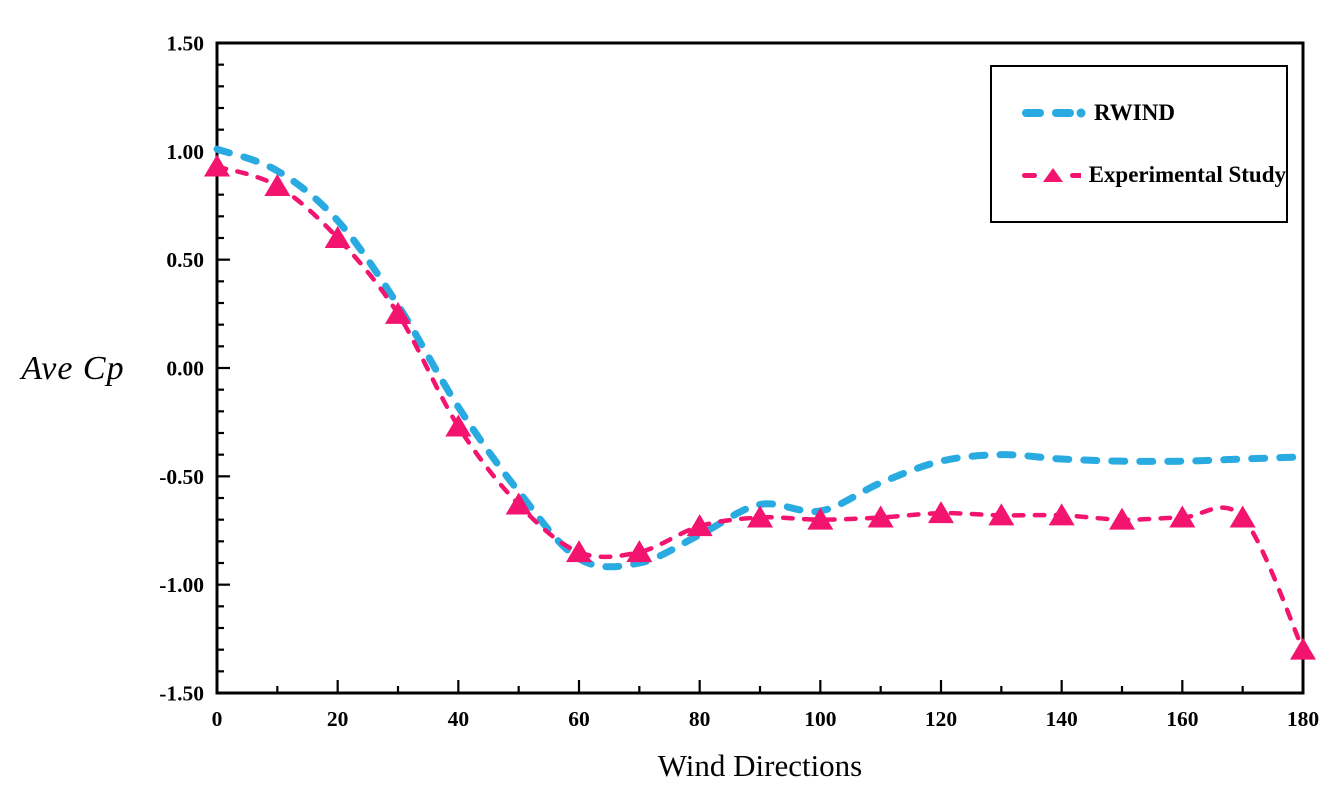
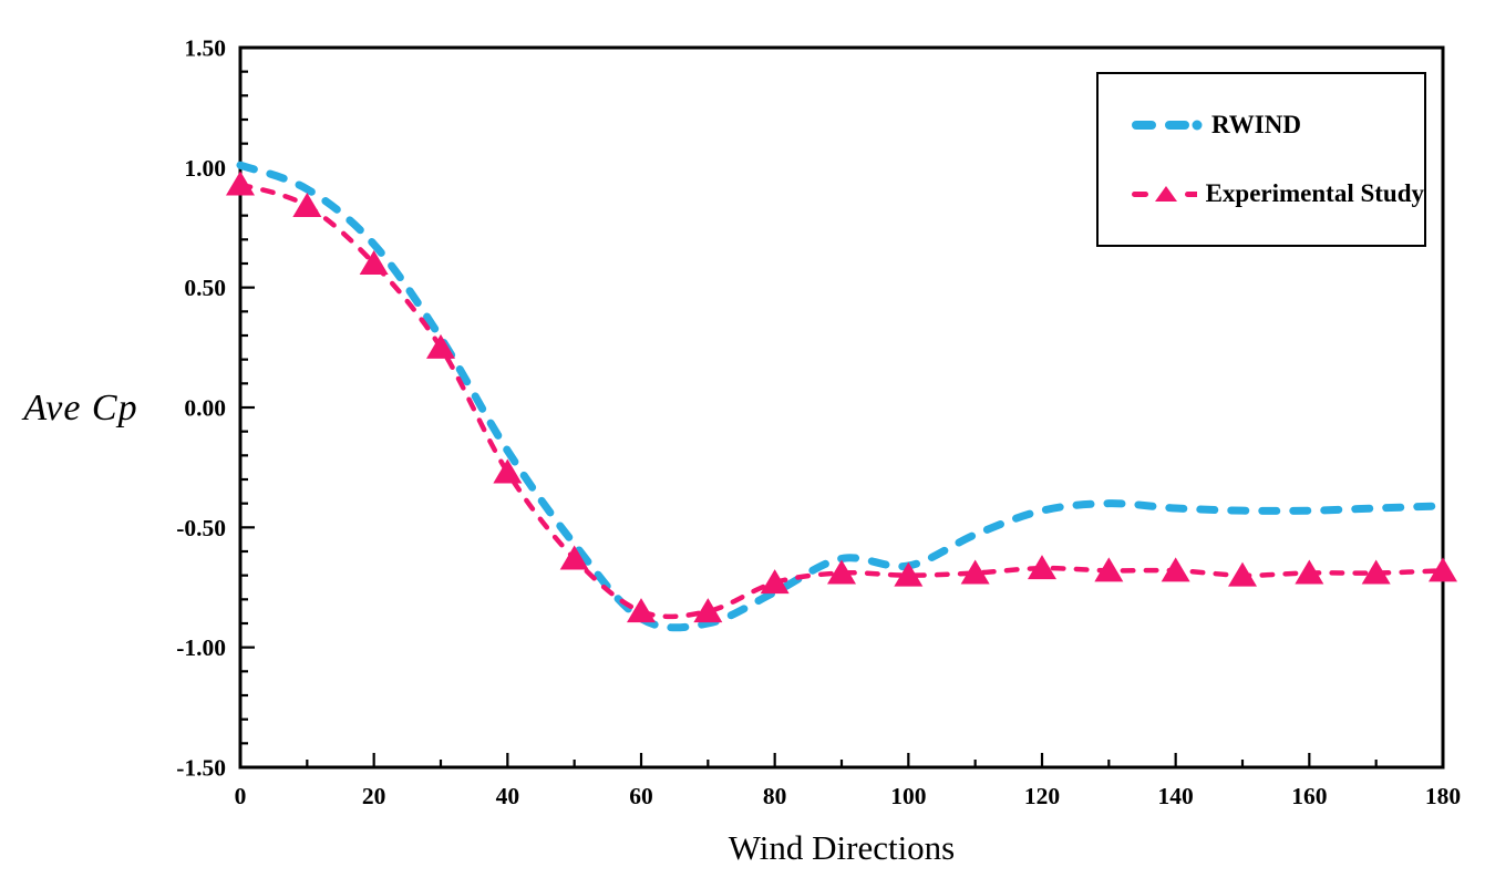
Experimental Study/180: -1.30 -> -0.68
